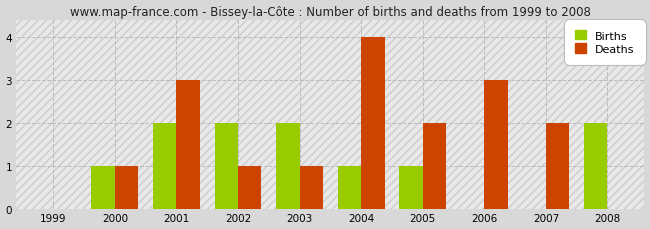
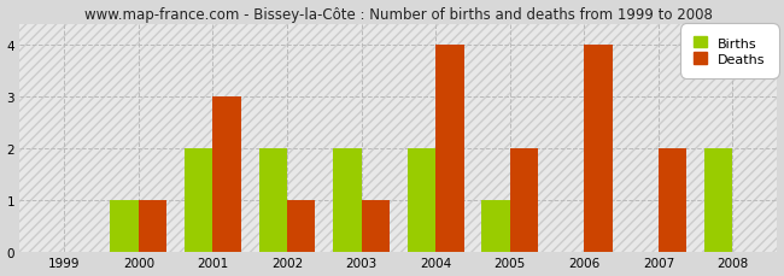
Births/2004: 1 -> 2
Deaths/2006: 3 -> 4
